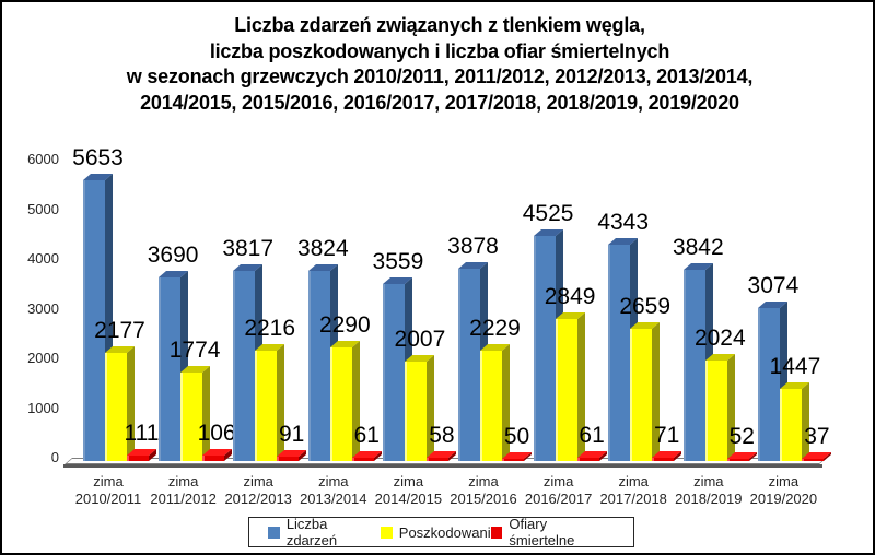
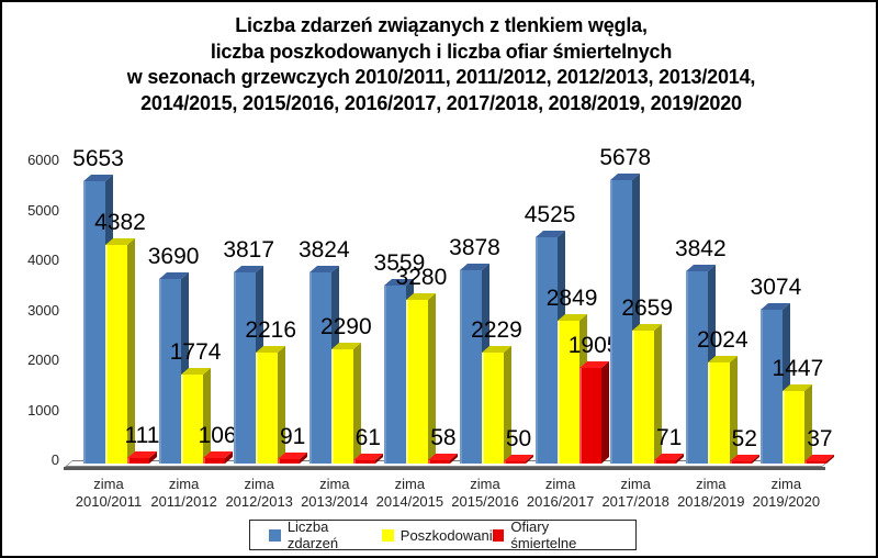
Poszkodowani/2010/2011: 2177 -> 4382
Poszkodowani/2014/2015: 2007 -> 3280
Ofiary śmiertelne/2016/2017: 61 -> 1905
Liczba zdarzeń/2017/2018: 4343 -> 5678
